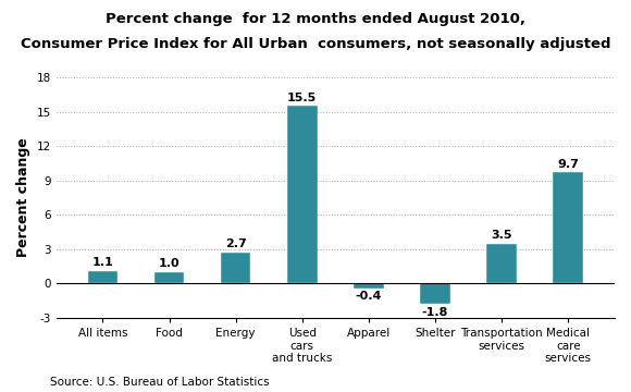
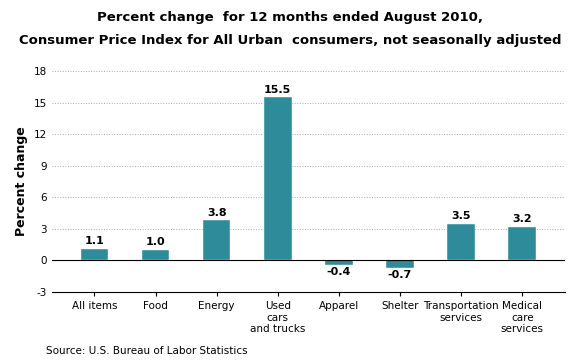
Energy: 2.7 -> 3.8
Shelter: -1.8 -> -0.7
Medical care services: 9.7 -> 3.2
